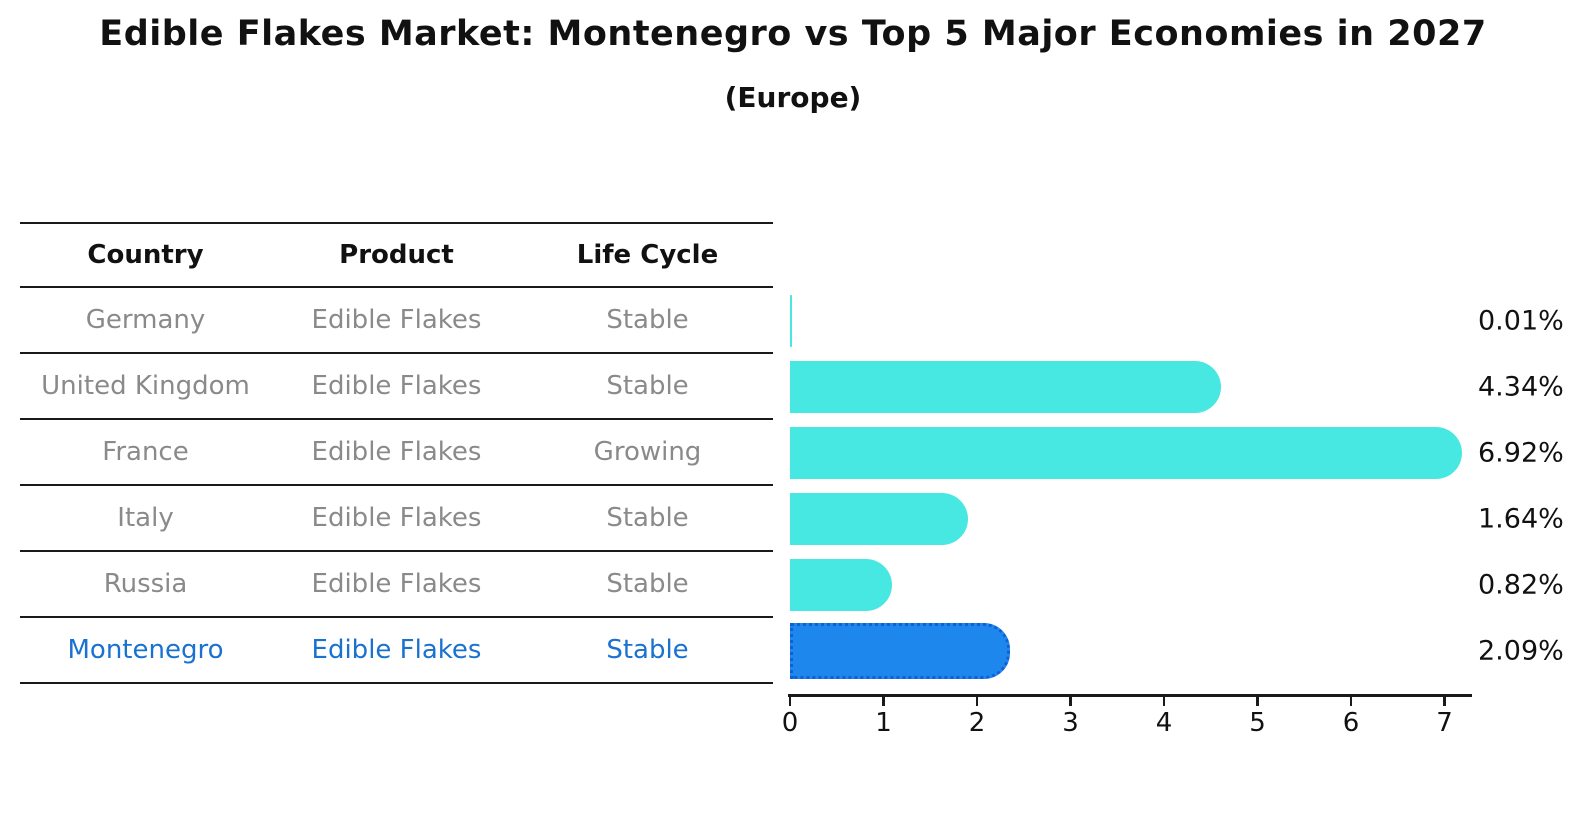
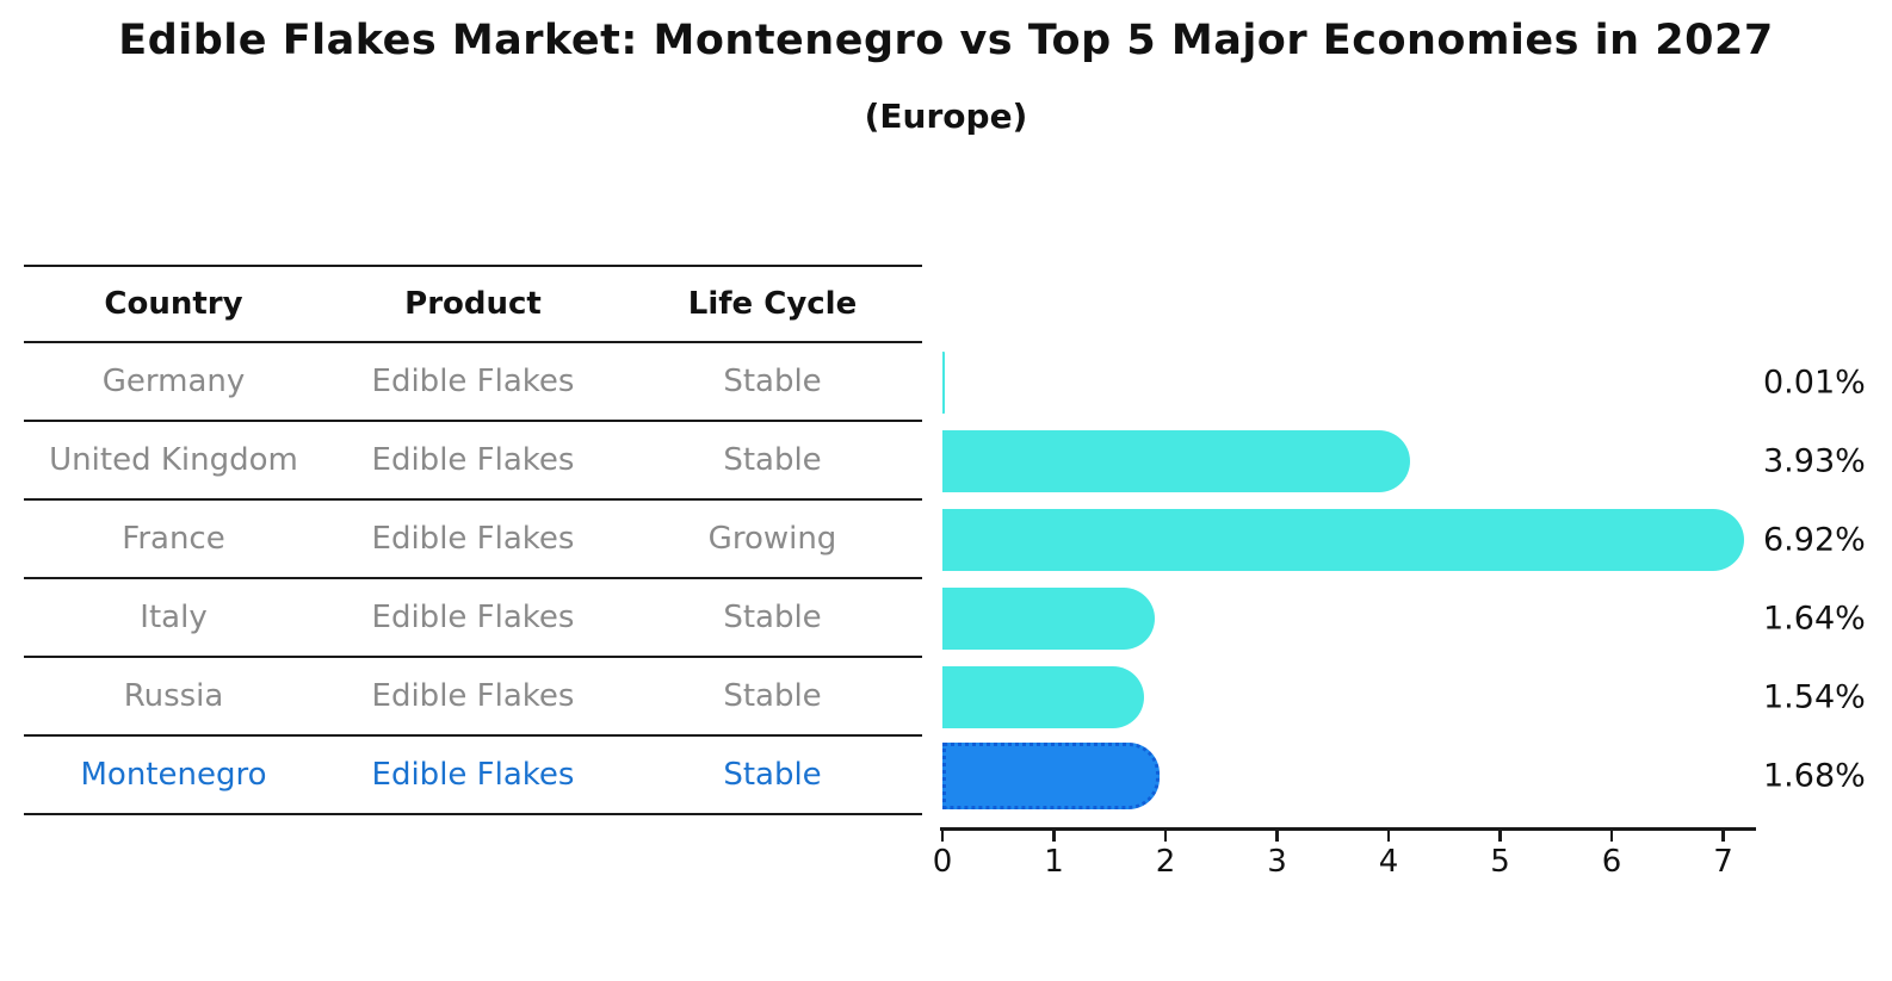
United Kingdom: 4.34% -> 3.93%
Russia: 0.82% -> 1.54%
Montenegro: 2.09% -> 1.68%
